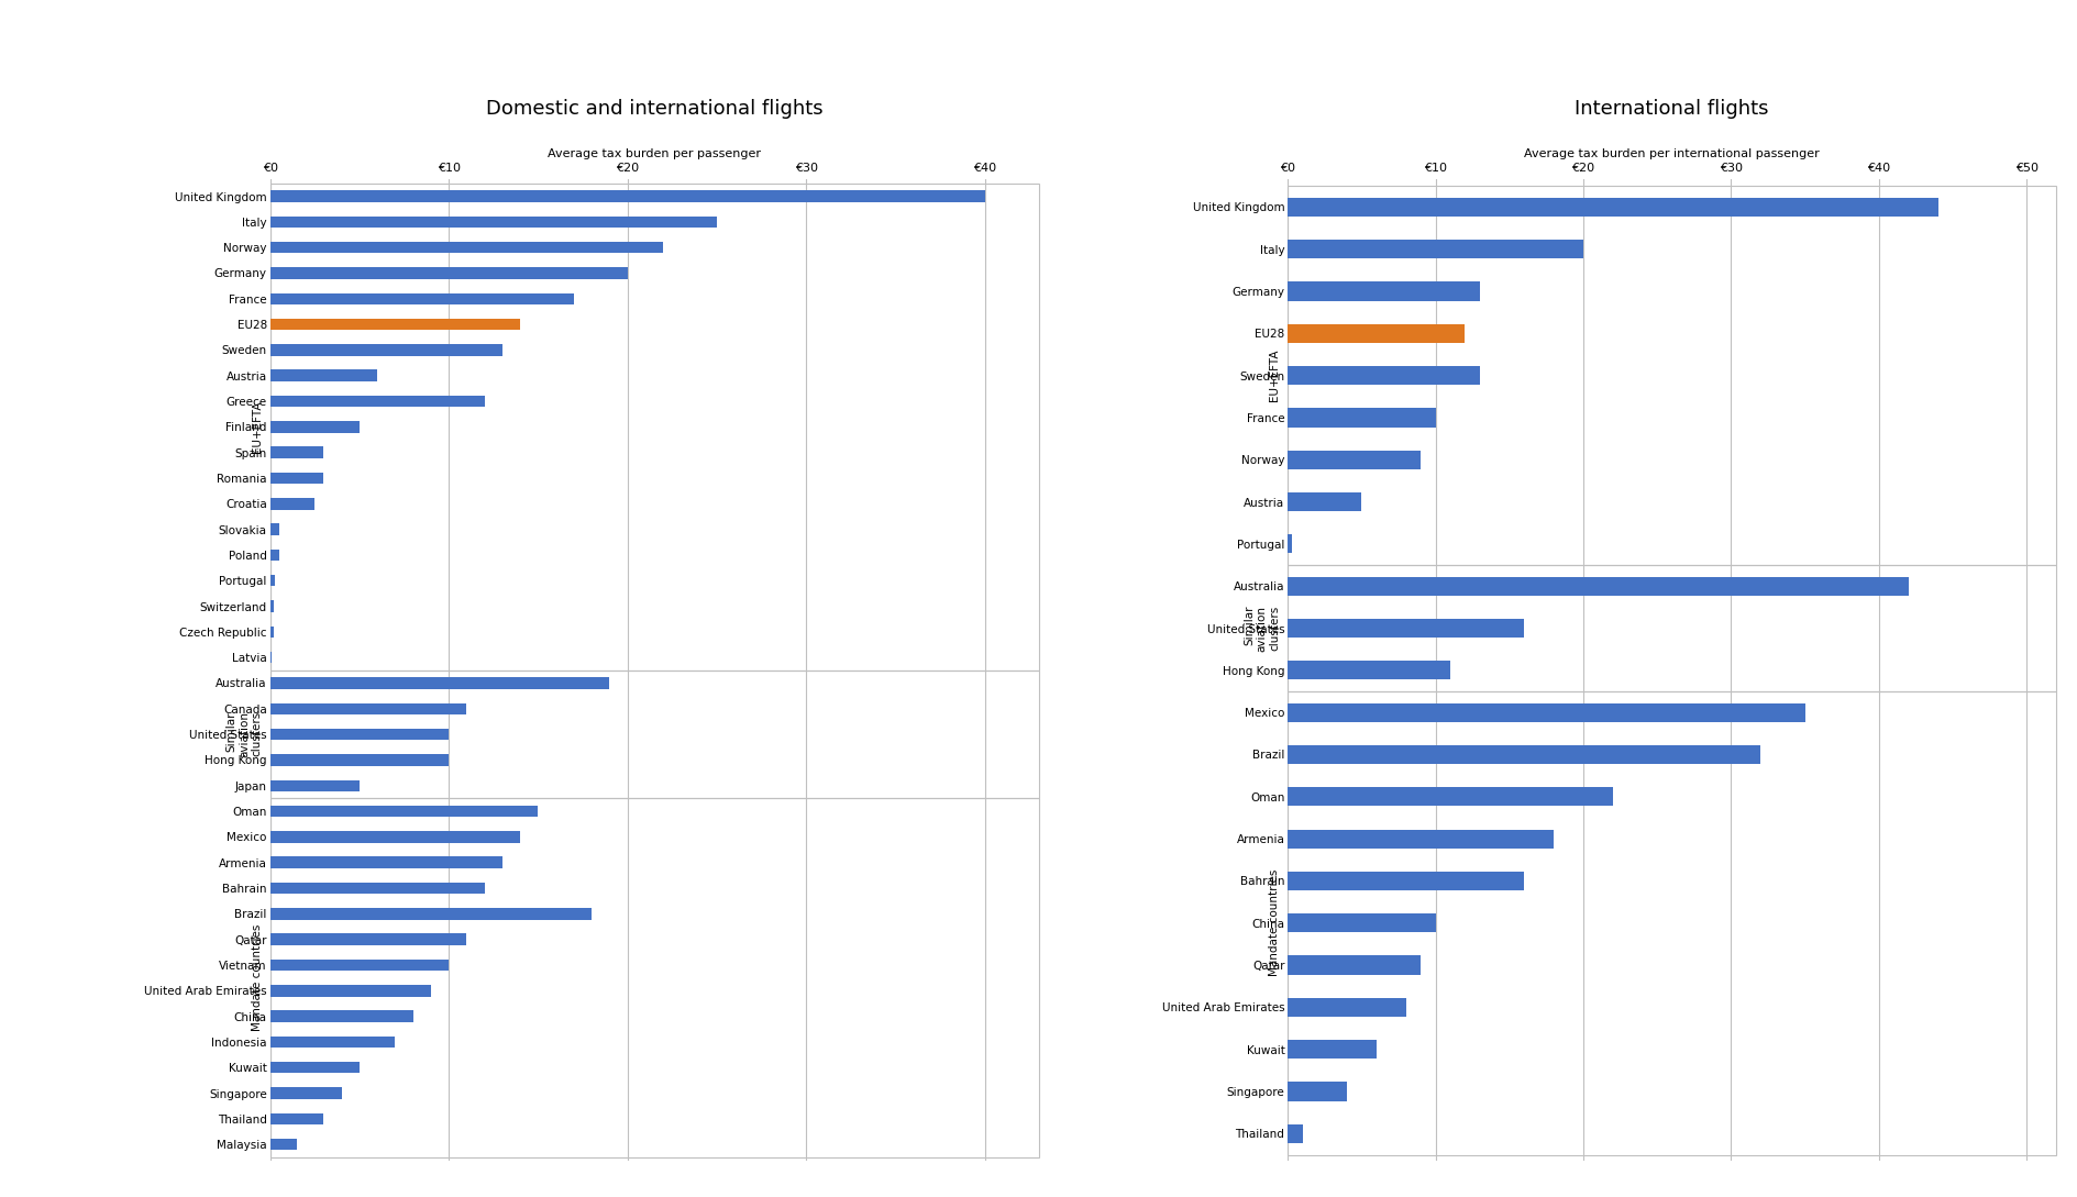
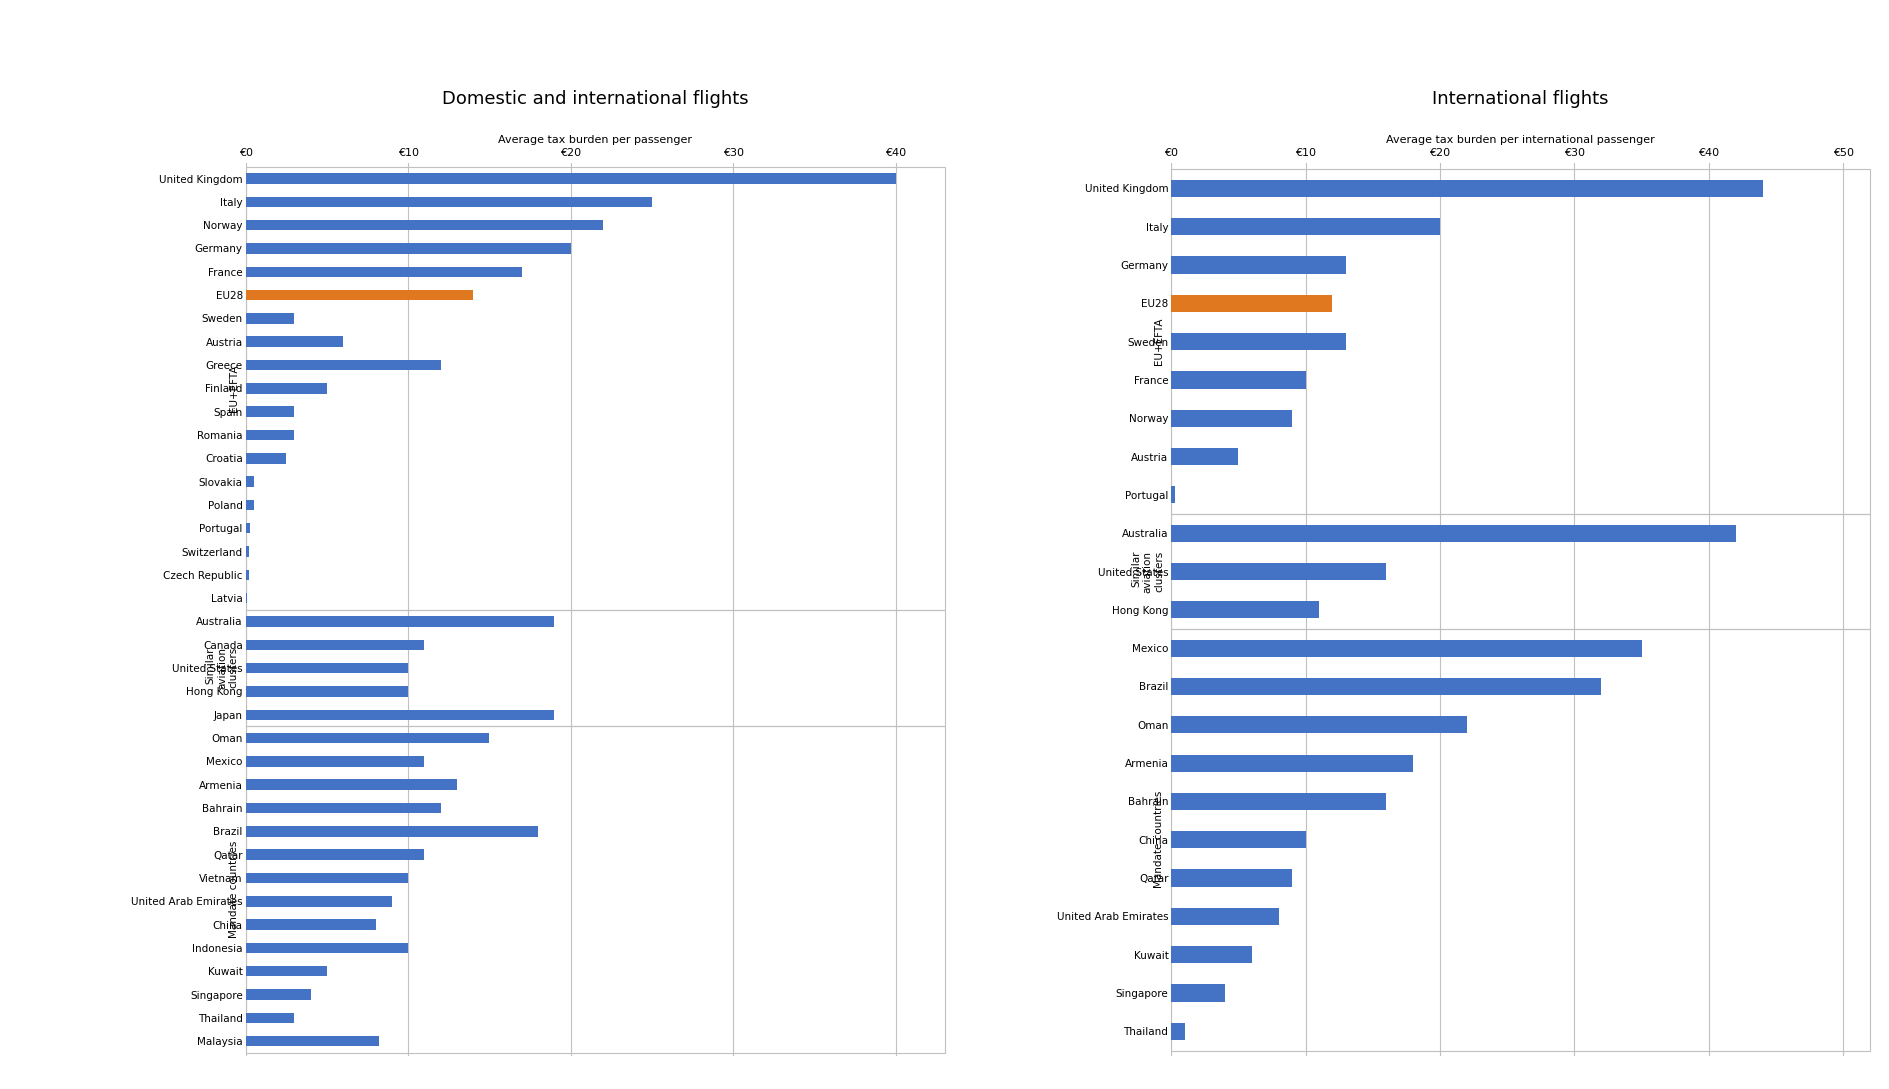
Domestic and international flights/Sweden: €13.0 -> €3.0
Domestic and international flights/Japan: €5.0 -> €19.0
Domestic and international flights/Mexico: €14.0 -> €11.0
Domestic and international flights/Indonesia: €7.0 -> €10.0
Domestic and international flights/Malaysia: €1.5 -> €8.2
